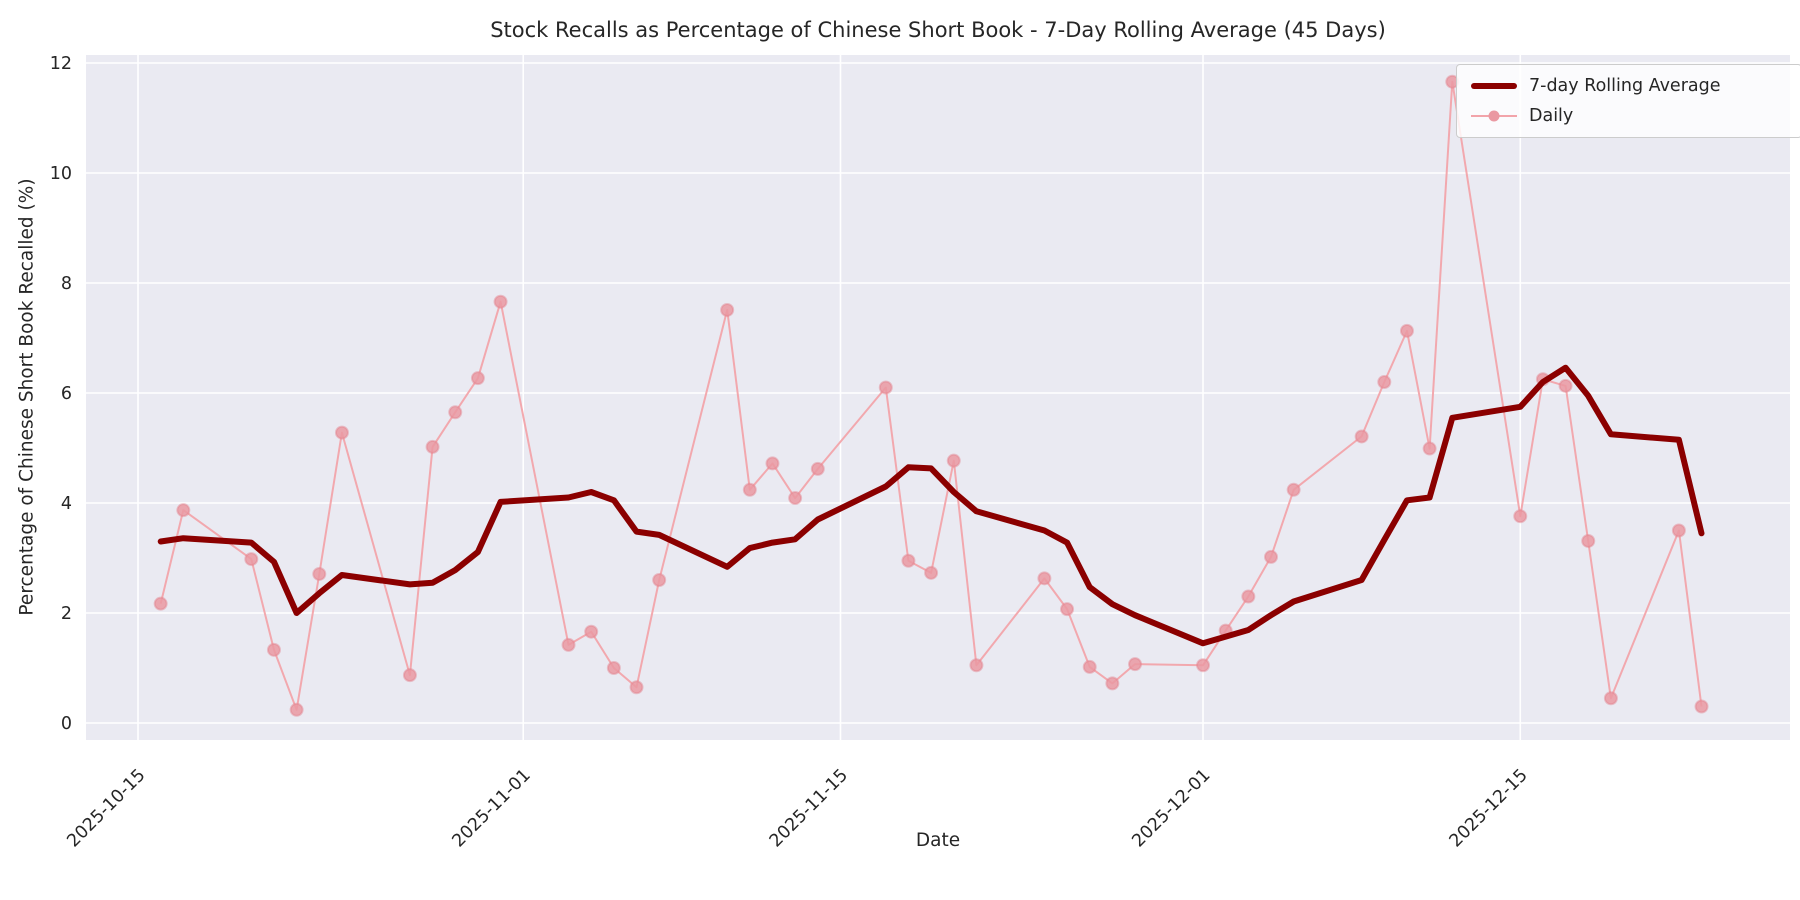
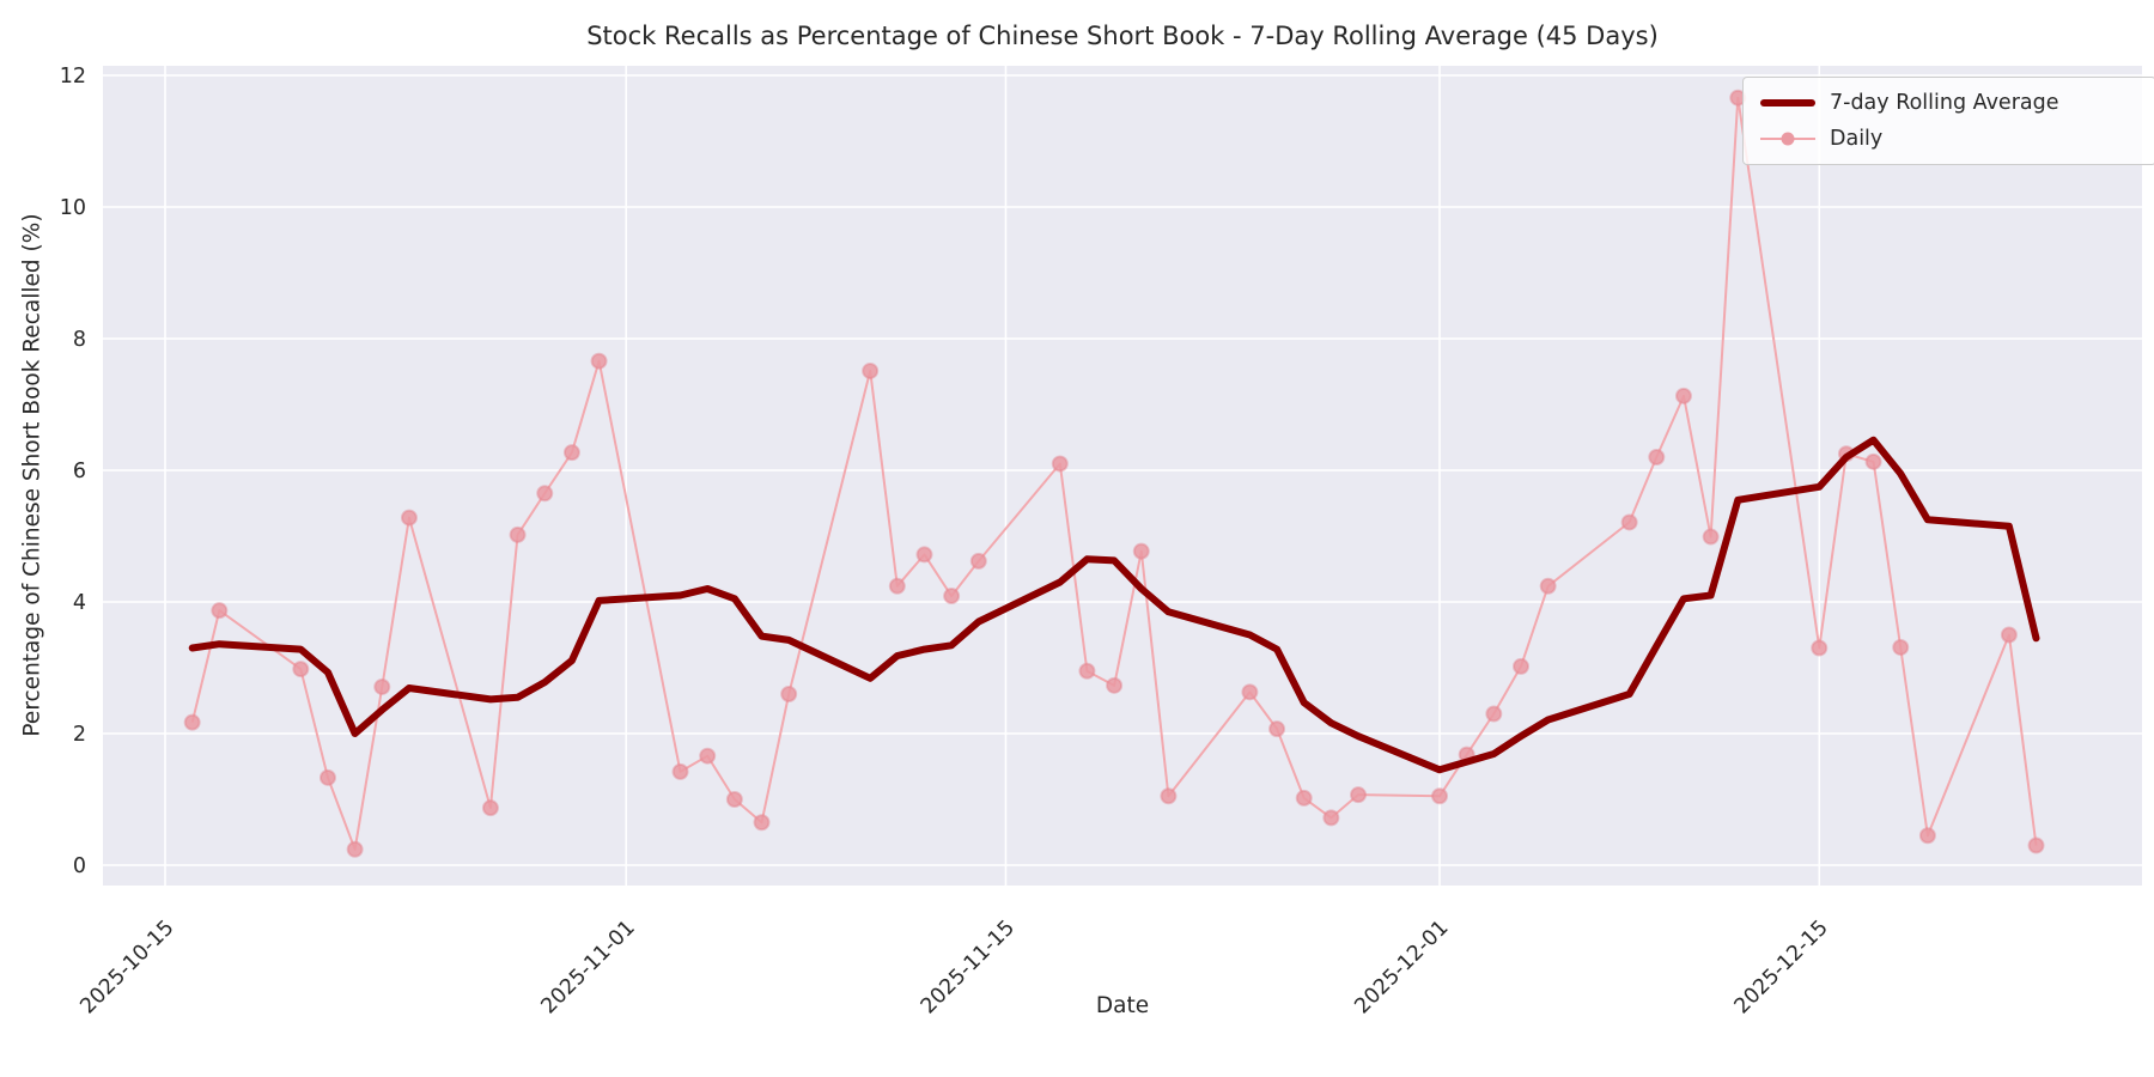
Daily/2025-12-15: 3.8 -> 3.3
